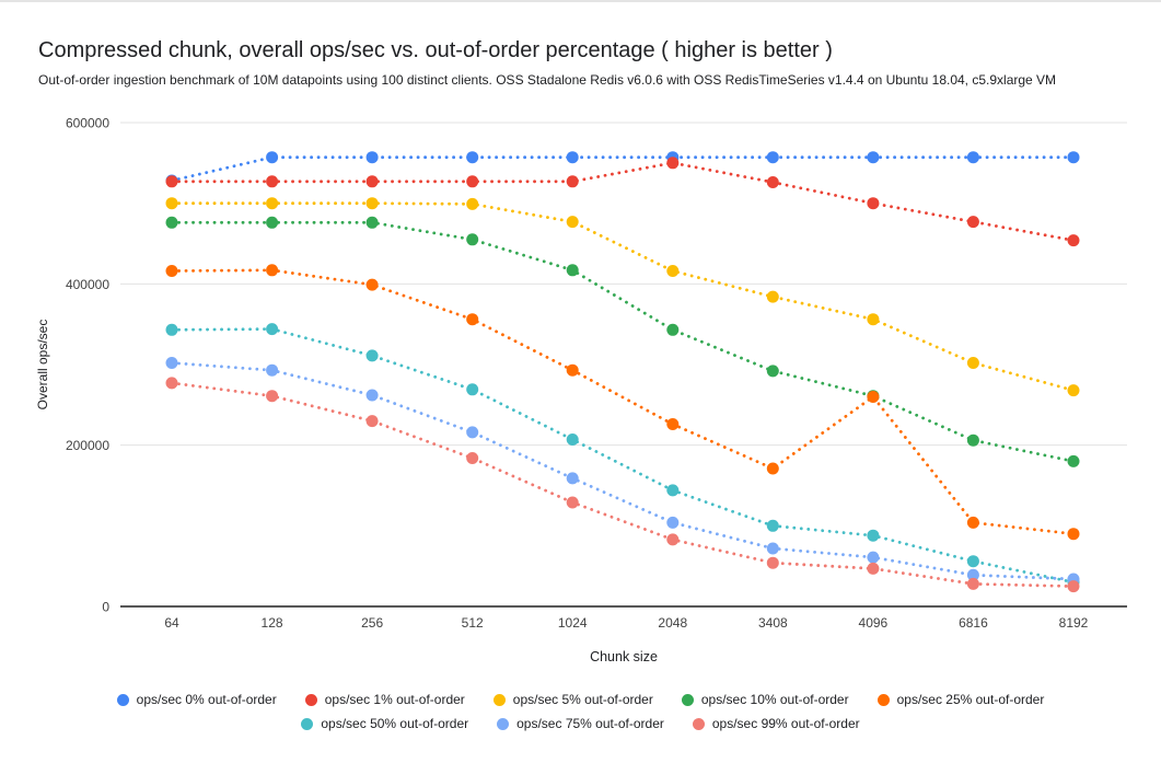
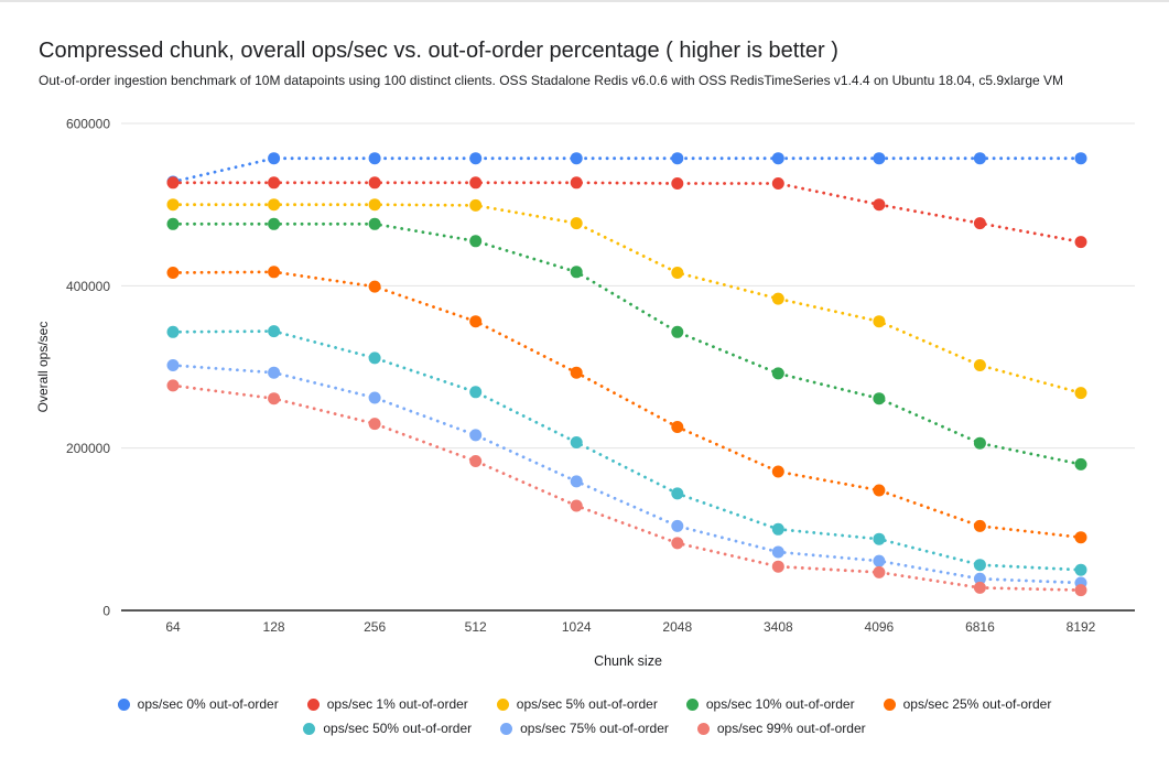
ops/sec 1% out-of-order/2048: 550000 -> 530000
ops/sec 25% out-of-order/4096: 260000 -> 150000
ops/sec 50% out-of-order/8192: 30000 -> 50000
